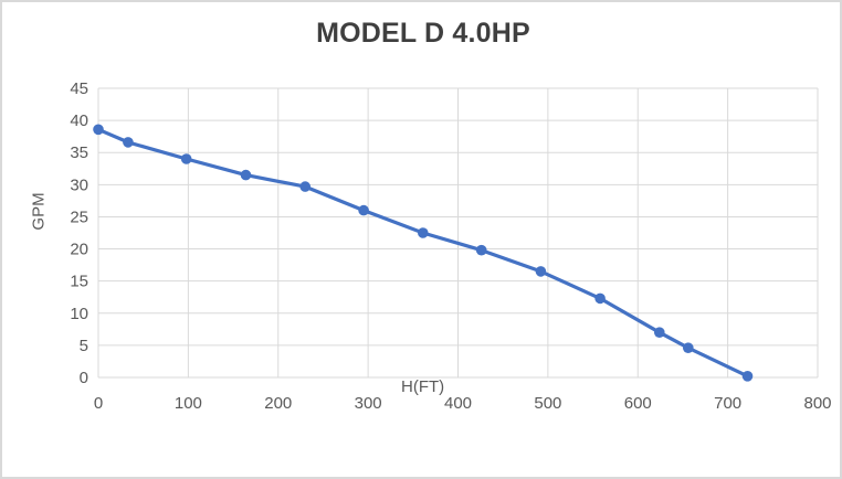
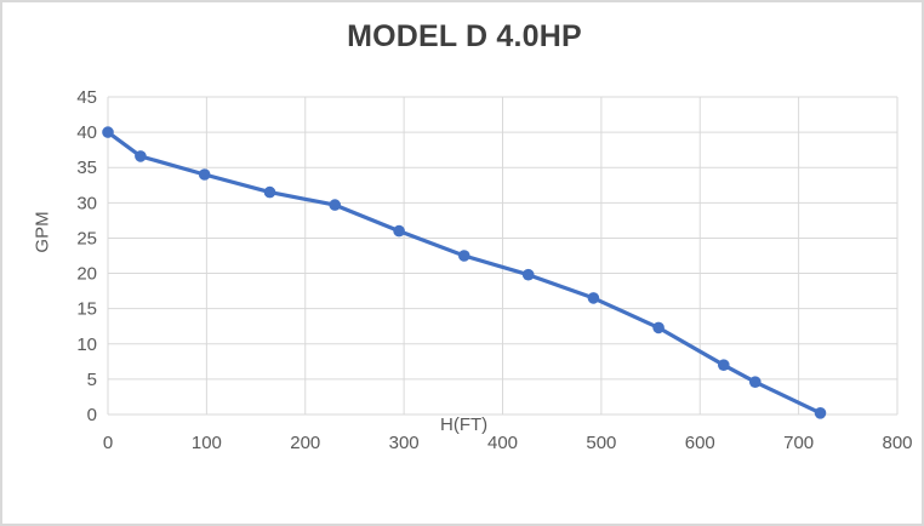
0: 39 -> 40
